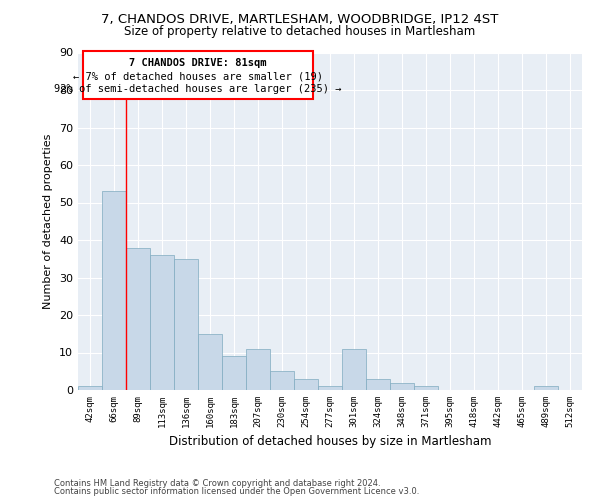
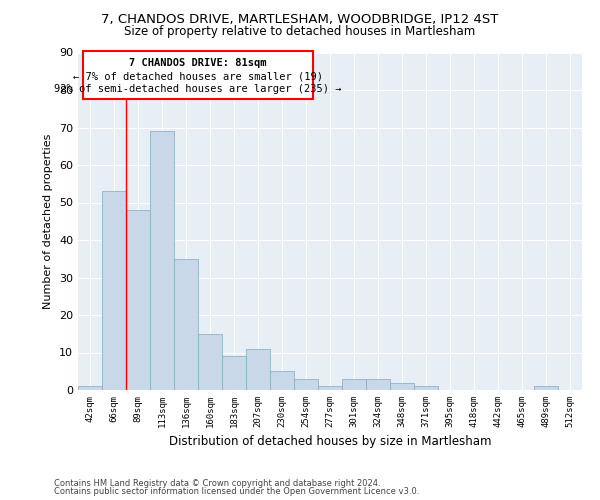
89sqm: 38 -> 48
113sqm: 36 -> 69
301sqm: 11 -> 3
